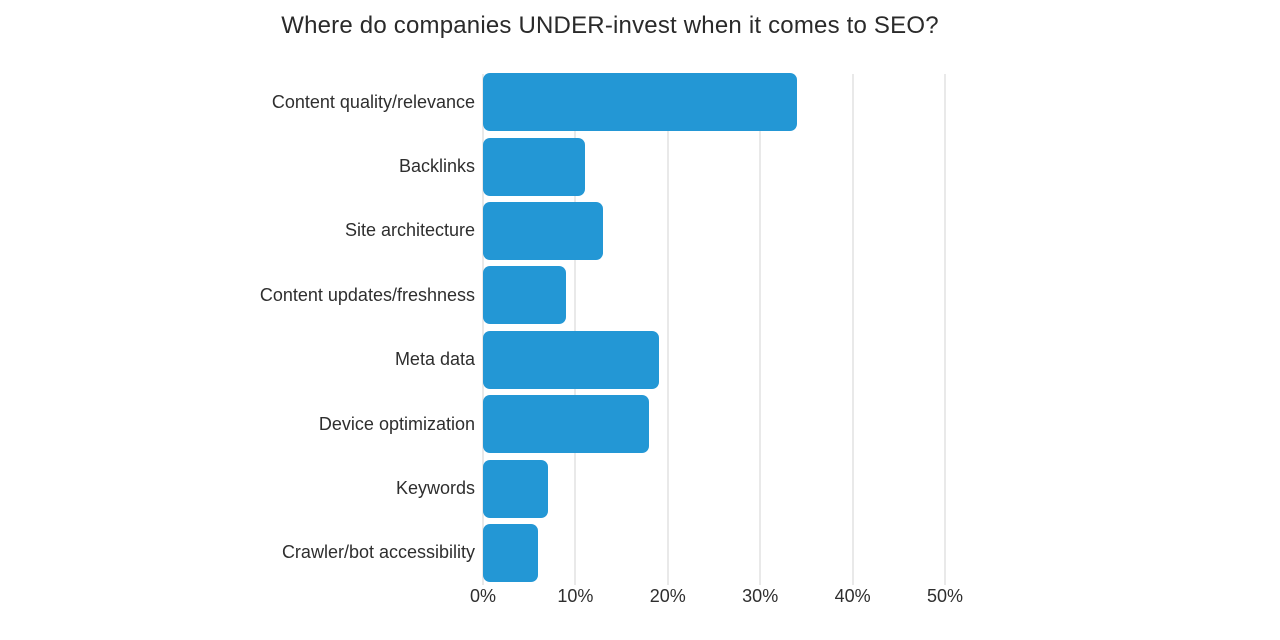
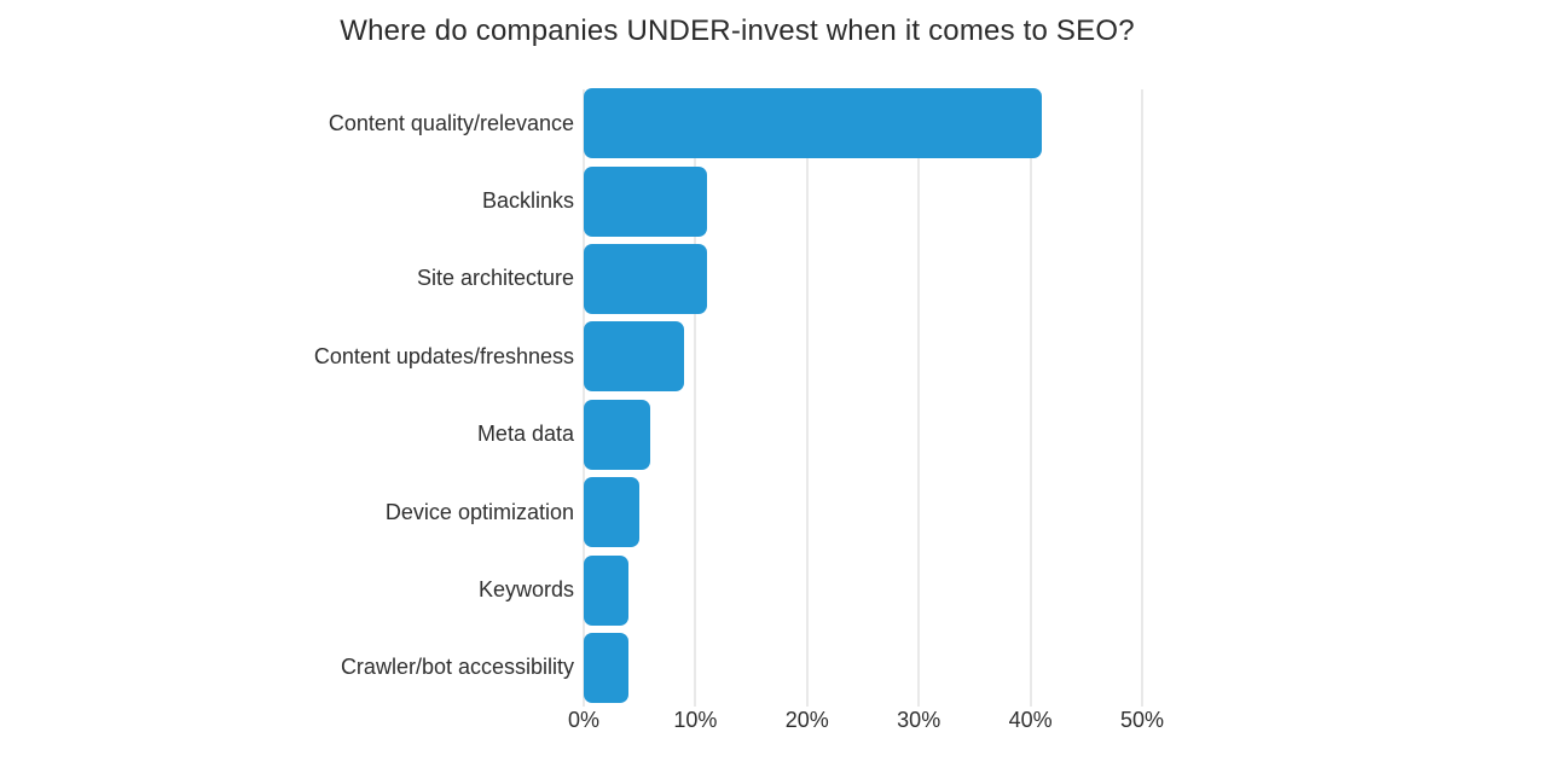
Content quality/relevance: 34% -> 41%
Site architecture: 13% -> 11%
Meta data: 19% -> 6%
Device optimization: 18% -> 5%
Keywords: 7% -> 4%
Crawler/bot accessibility: 6% -> 4%
